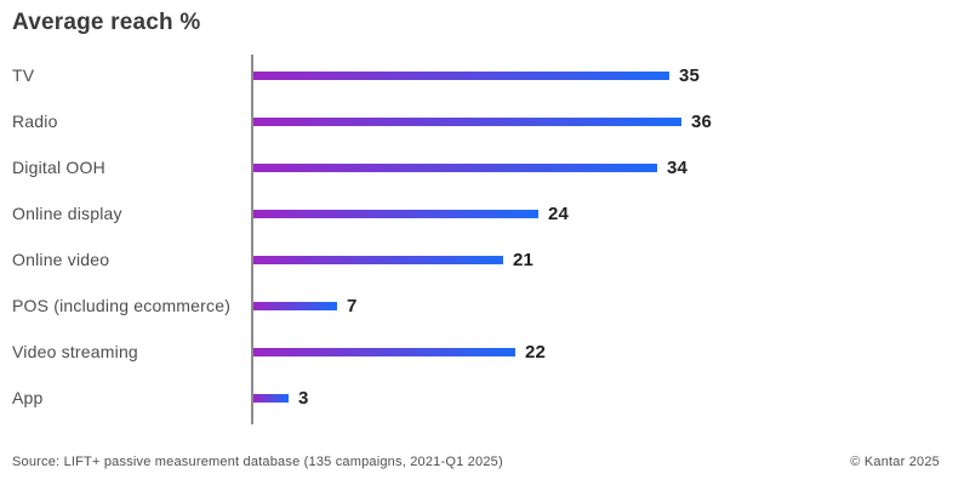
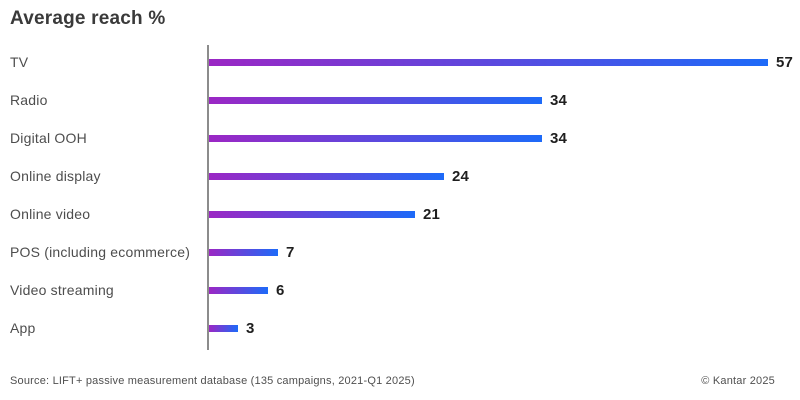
TV: 35 -> 57
Radio: 36 -> 34
Video streaming: 22 -> 6
